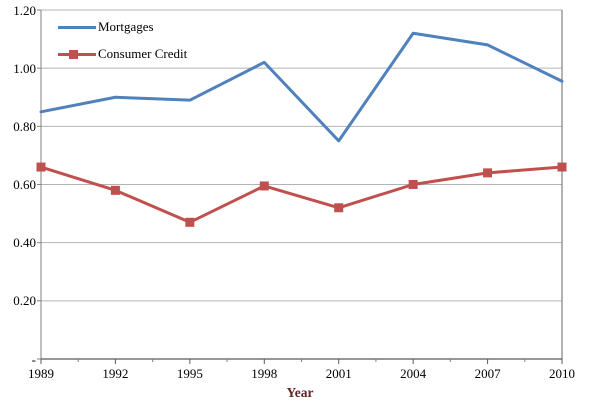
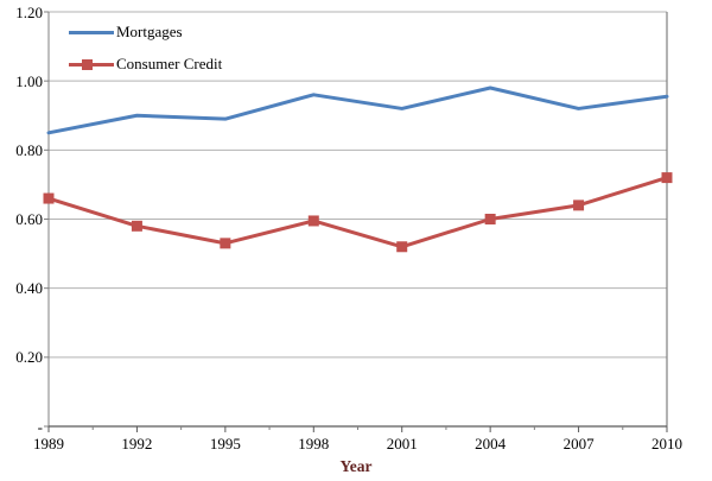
Consumer Credit/1995: 0.47 -> 0.53
Mortgages/1998: 1.02 -> 0.96
Mortgages/2001: 0.75 -> 0.92
Mortgages/2004: 1.12 -> 0.98
Mortgages/2007: 1.08 -> 0.92
Consumer Credit/2010: 0.66 -> 0.72
